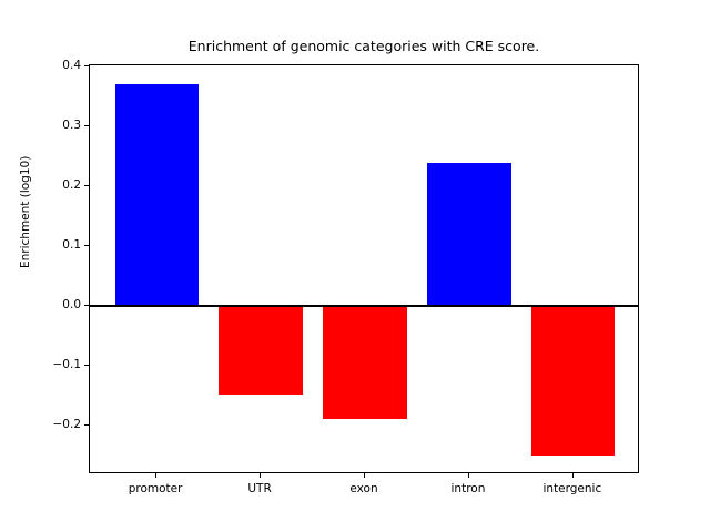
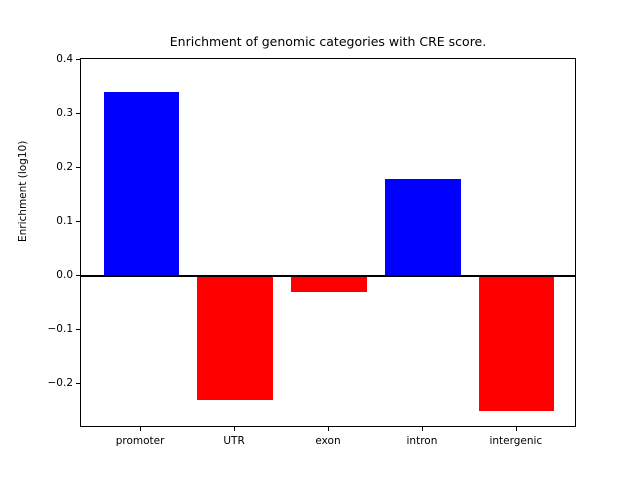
promoter: 0.37 -> 0.34
UTR: -0.15 -> -0.23
exon: -0.19 -> -0.03
intron: 0.24 -> 0.18
